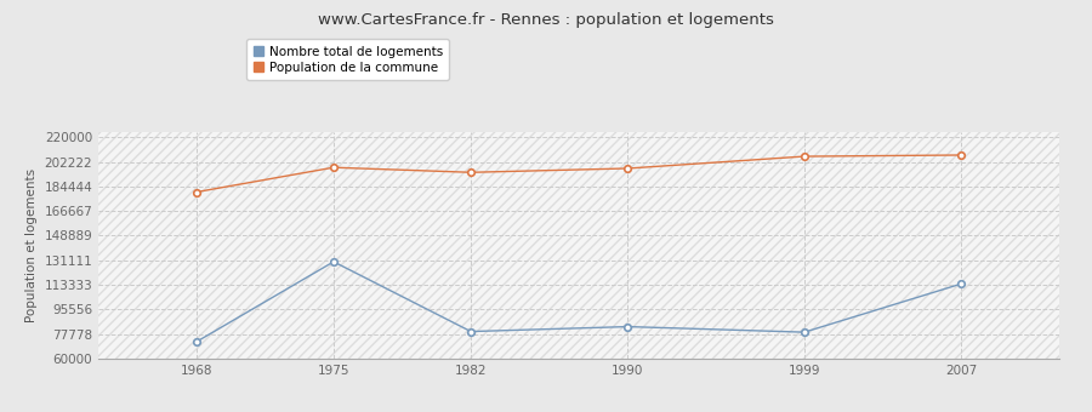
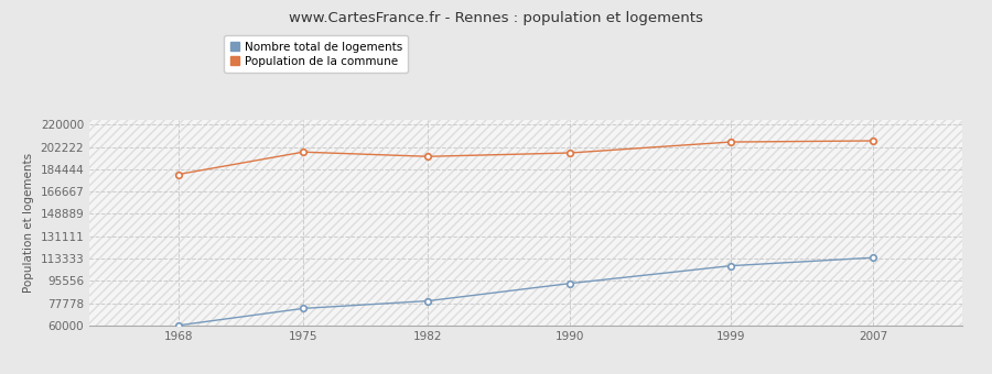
Nombre total de logements/1968: 72000 -> 60000
Nombre total de logements/1975: 130000 -> 74000
Nombre total de logements/1990: 83000 -> 94000
Nombre total de logements/1999: 79000 -> 108000
